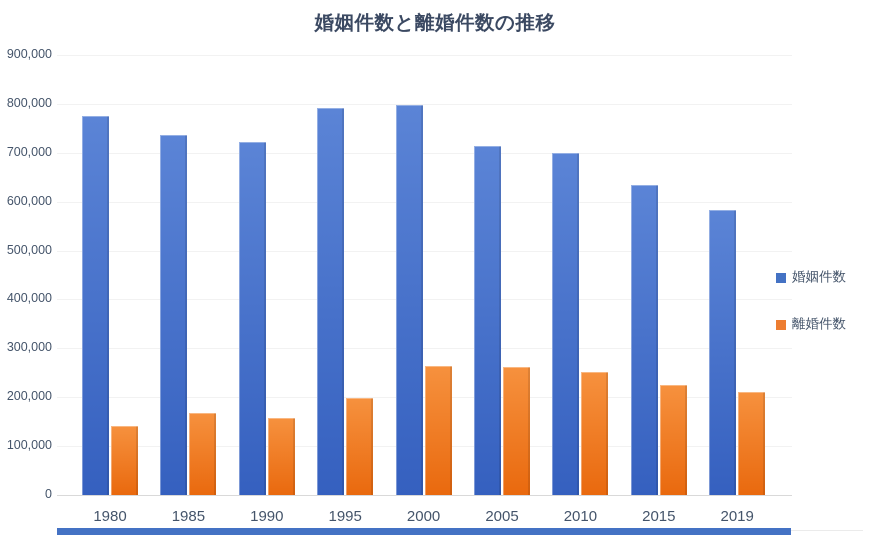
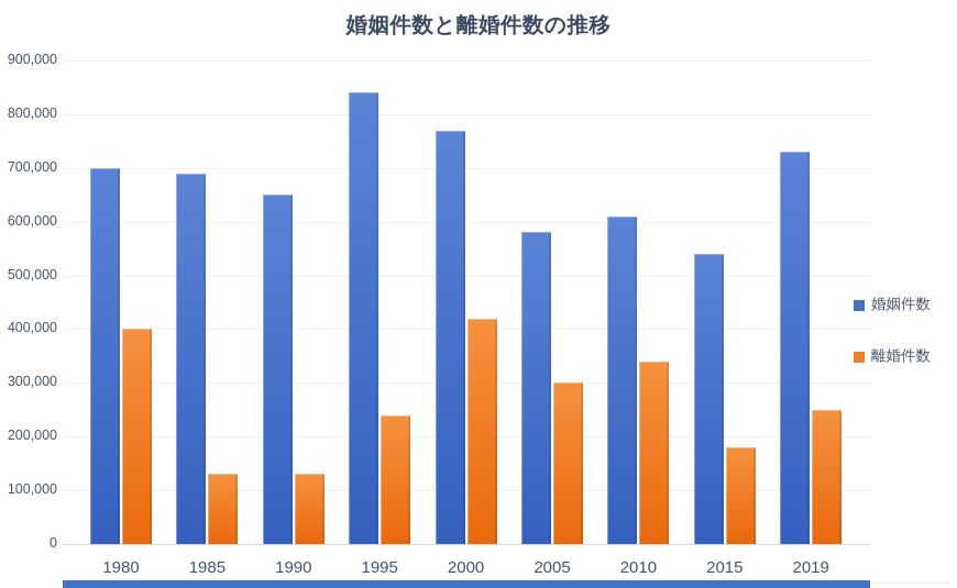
婚姻件数/1980: 780000 -> 700000
離婚件数/1980: 140000 -> 400000
婚姻件数/1985: 740000 -> 690000
離婚件数/1985: 170000 -> 130000
婚姻件数/1990: 720000 -> 650000
離婚件数/1990: 160000 -> 130000
婚姻件数/1995: 790000 -> 840000
離婚件数/1995: 200000 -> 240000
婚姻件数/2000: 800000 -> 770000
離婚件数/2000: 260000 -> 420000
婚姻件数/2005: 710000 -> 580000
離婚件数/2005: 260000 -> 300000
婚姻件数/2010: 700000 -> 610000
離婚件数/2010: 250000 -> 340000
婚姻件数/2015: 640000 -> 540000
離婚件数/2015: 230000 -> 180000
婚姻件数/2019: 580000 -> 730000
離婚件数/2019: 210000 -> 250000
